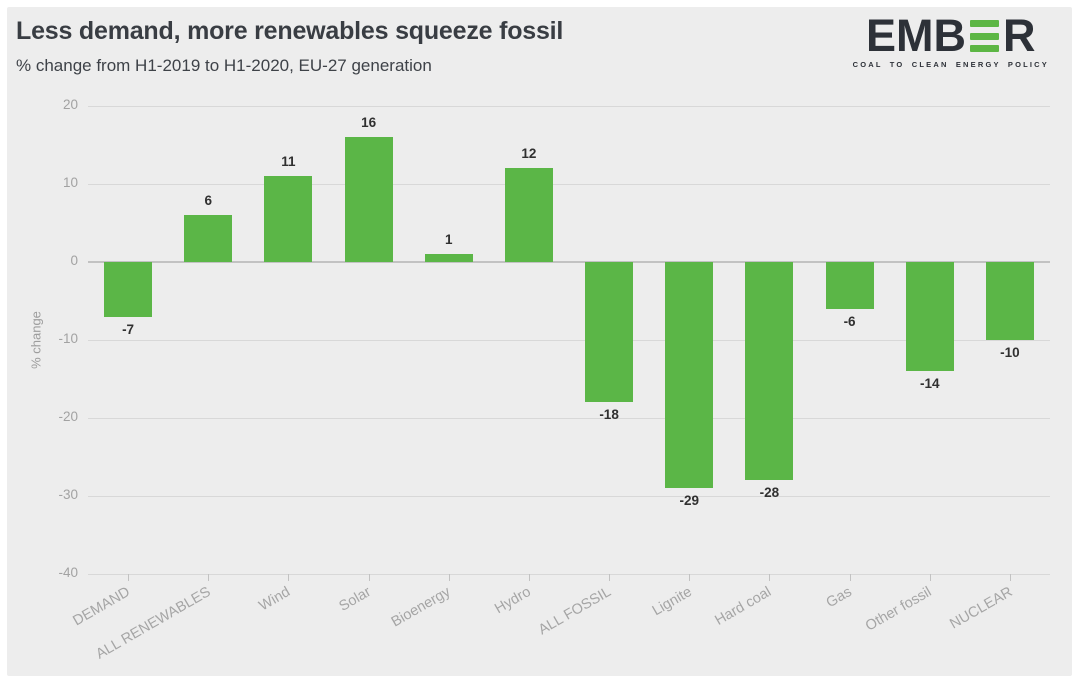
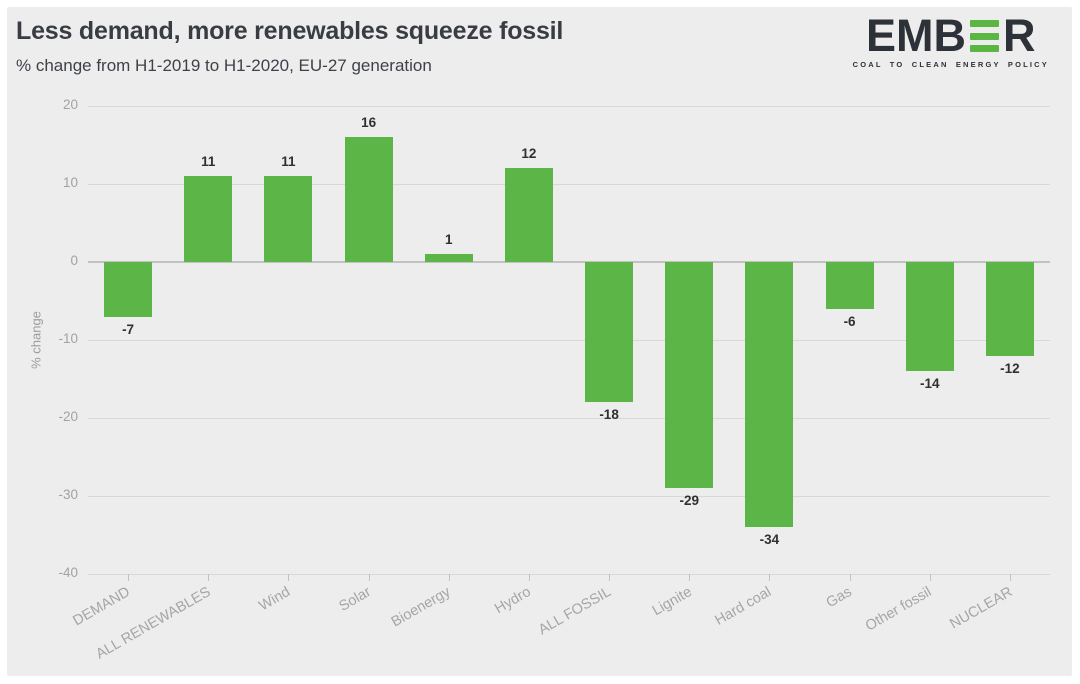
ALL RENEWABLES: 6 -> 11
Hard coal: -28 -> -34
NUCLEAR: -10 -> -12
